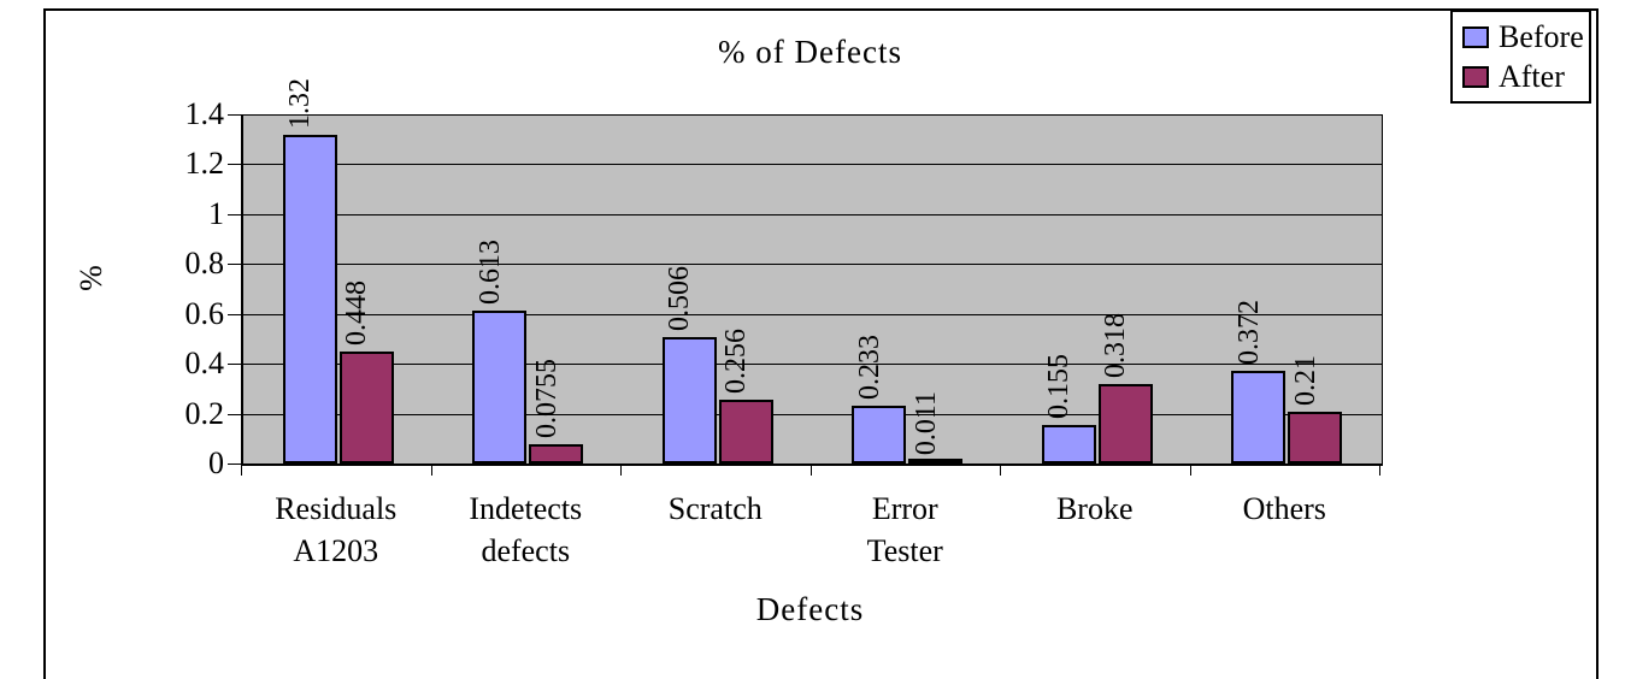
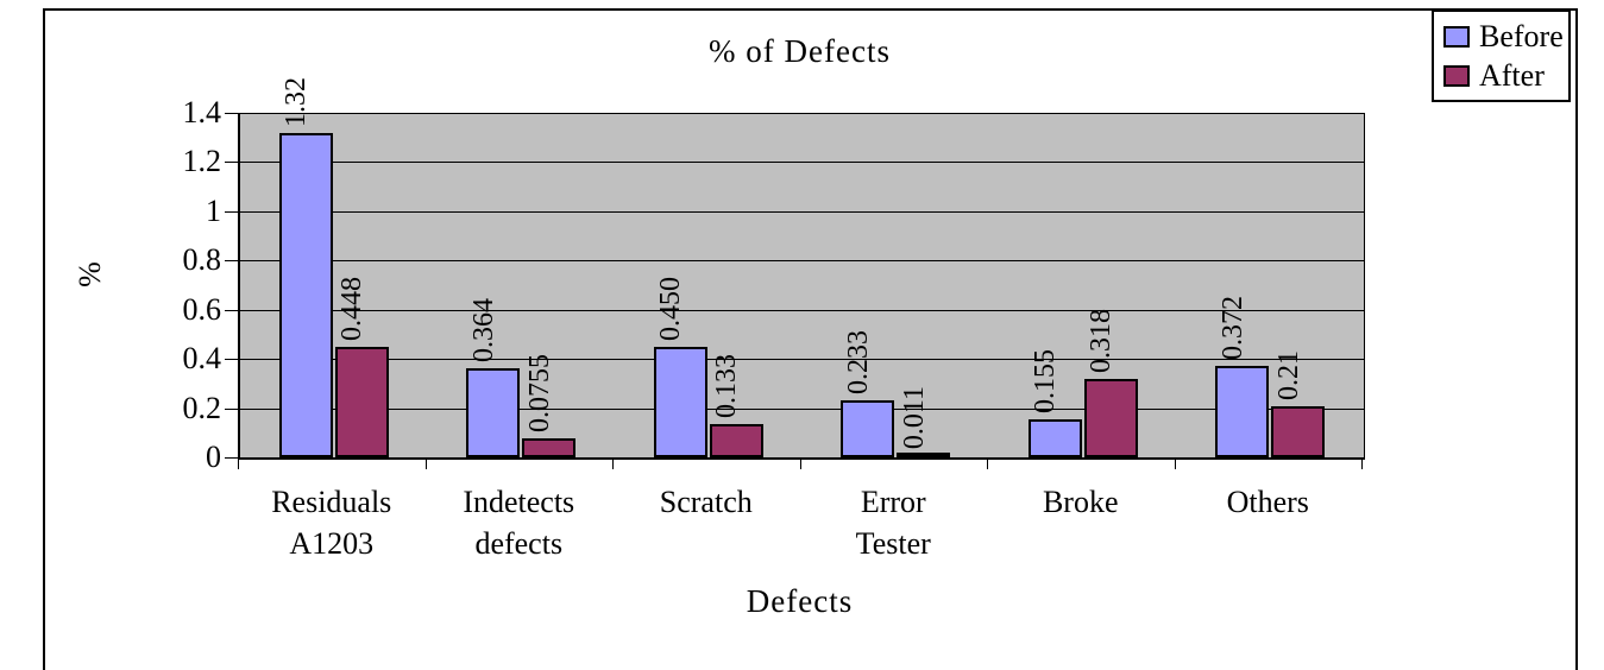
Before/Indetects defects: 0.613 -> 0.364
Before/Scratch: 0.506 -> 0.450
After/Scratch: 0.256 -> 0.133
